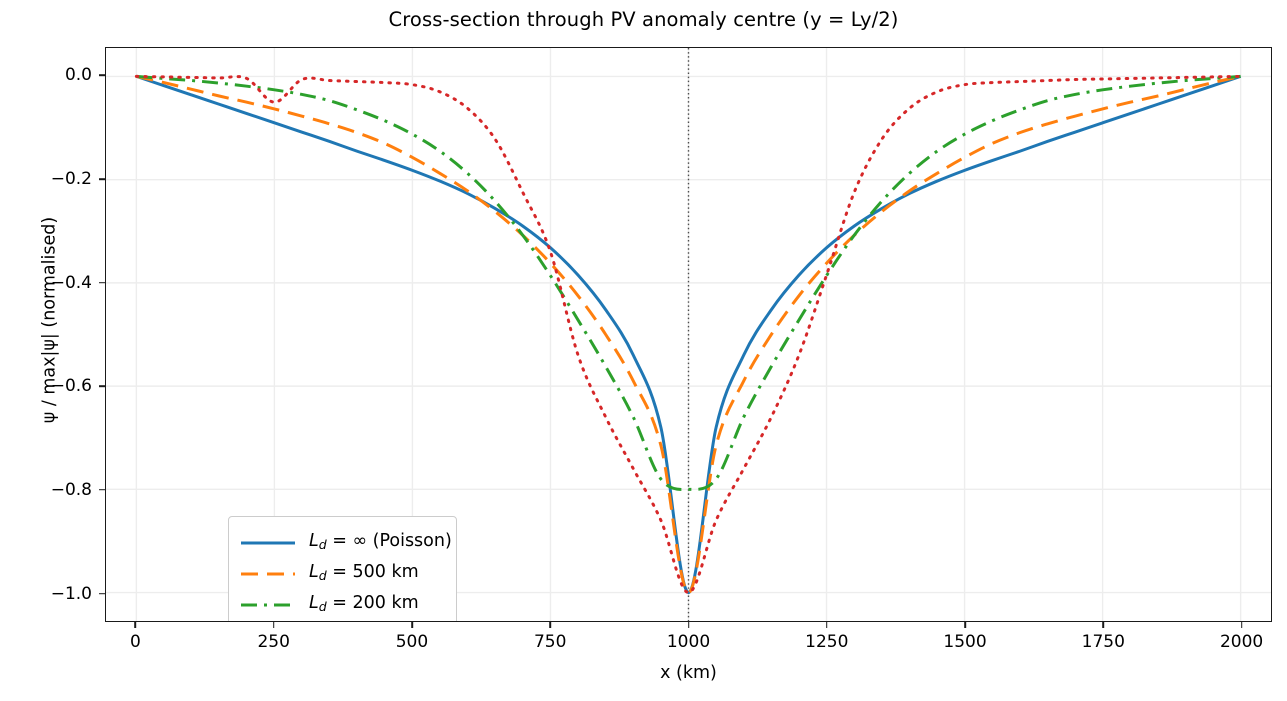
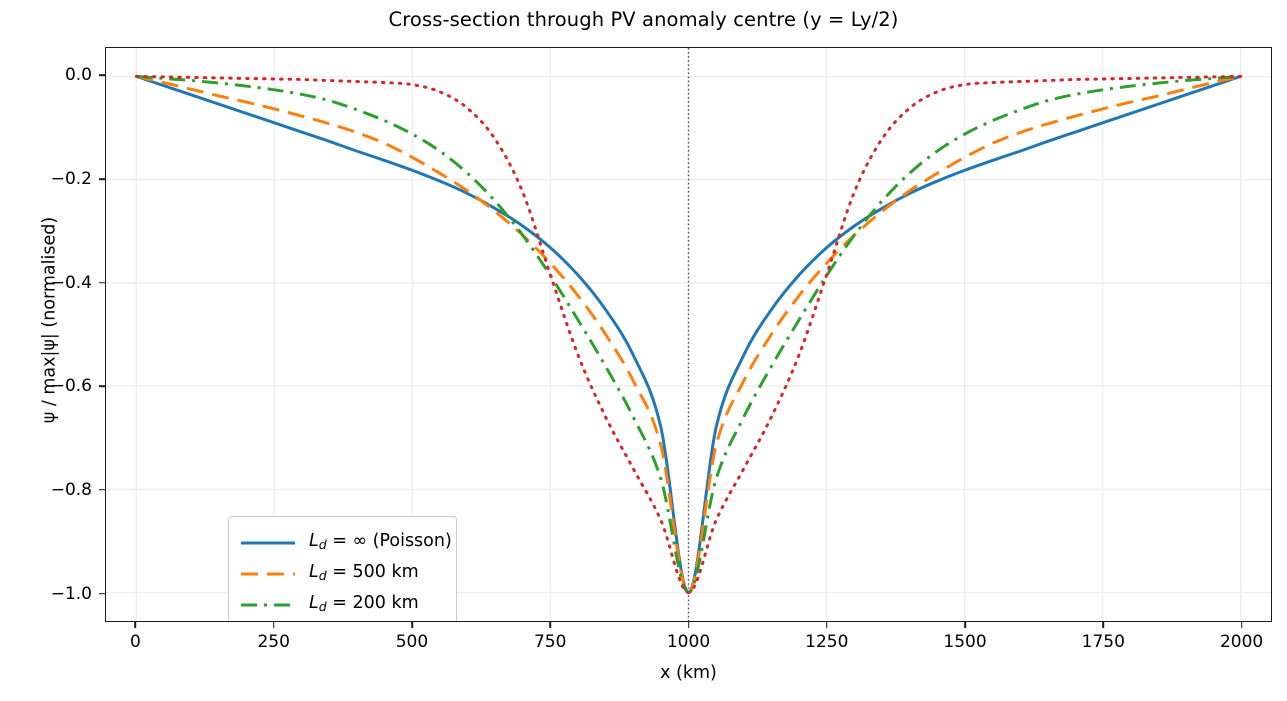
Ld = 50 km/250: -0.05 -> -0.01
Ld = 50 km/750: -0.34 -> -0.39
Ld = 200 km/1000: -0.80 -> -1.00
